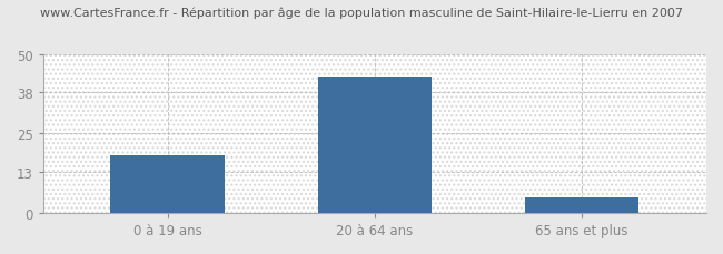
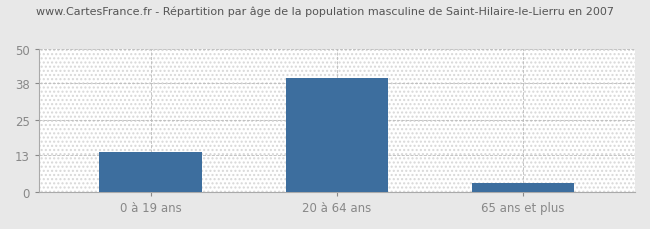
0 à 19 ans: 18 -> 14
20 à 64 ans: 43 -> 40
65 ans et plus: 5 -> 3
